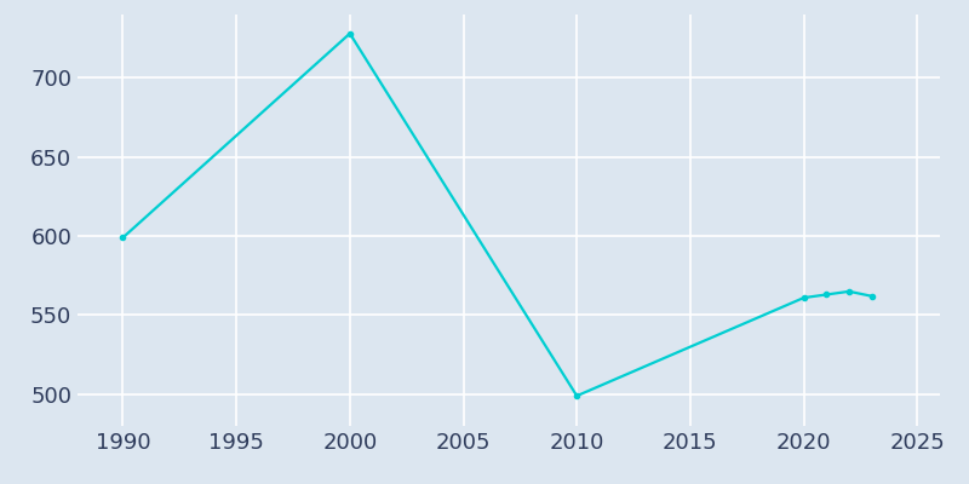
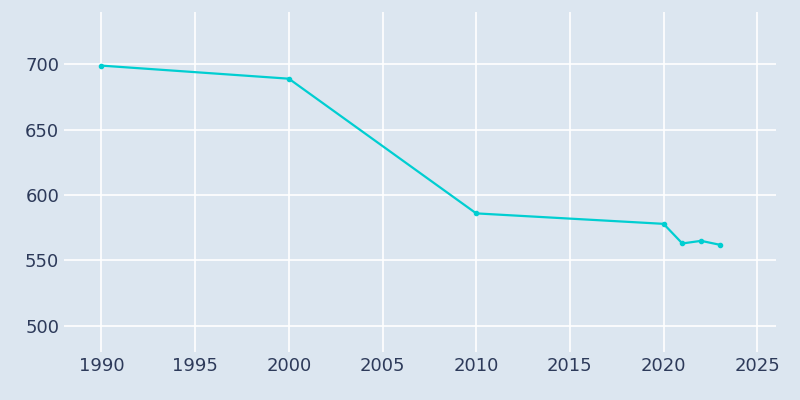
1990: 599 -> 699
2000: 728 -> 689
2010: 499 -> 586
2020: 561 -> 578
